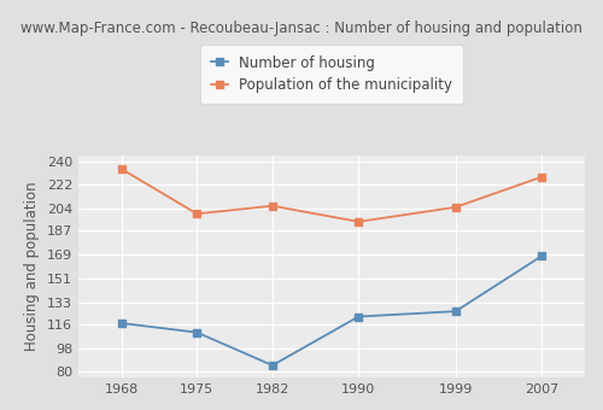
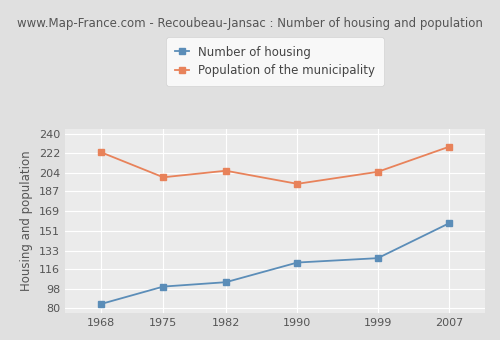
Number of housing/1968: 117 -> 84
Population of the municipality/1968: 234 -> 223
Number of housing/1975: 110 -> 100
Number of housing/1982: 85 -> 104
Number of housing/2007: 168 -> 158
